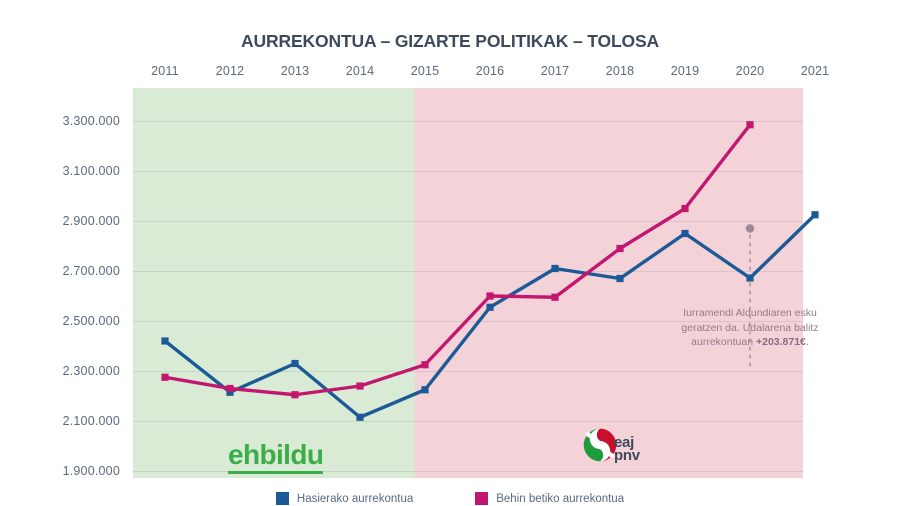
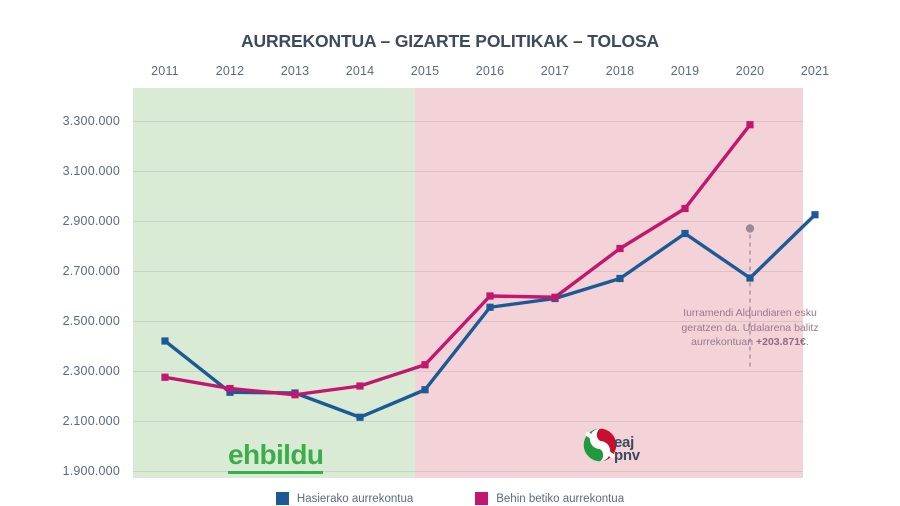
Hasierako aurrekontua/2013: 2330000 -> 2210000
Hasierako aurrekontua/2017: 2710000 -> 2590000
